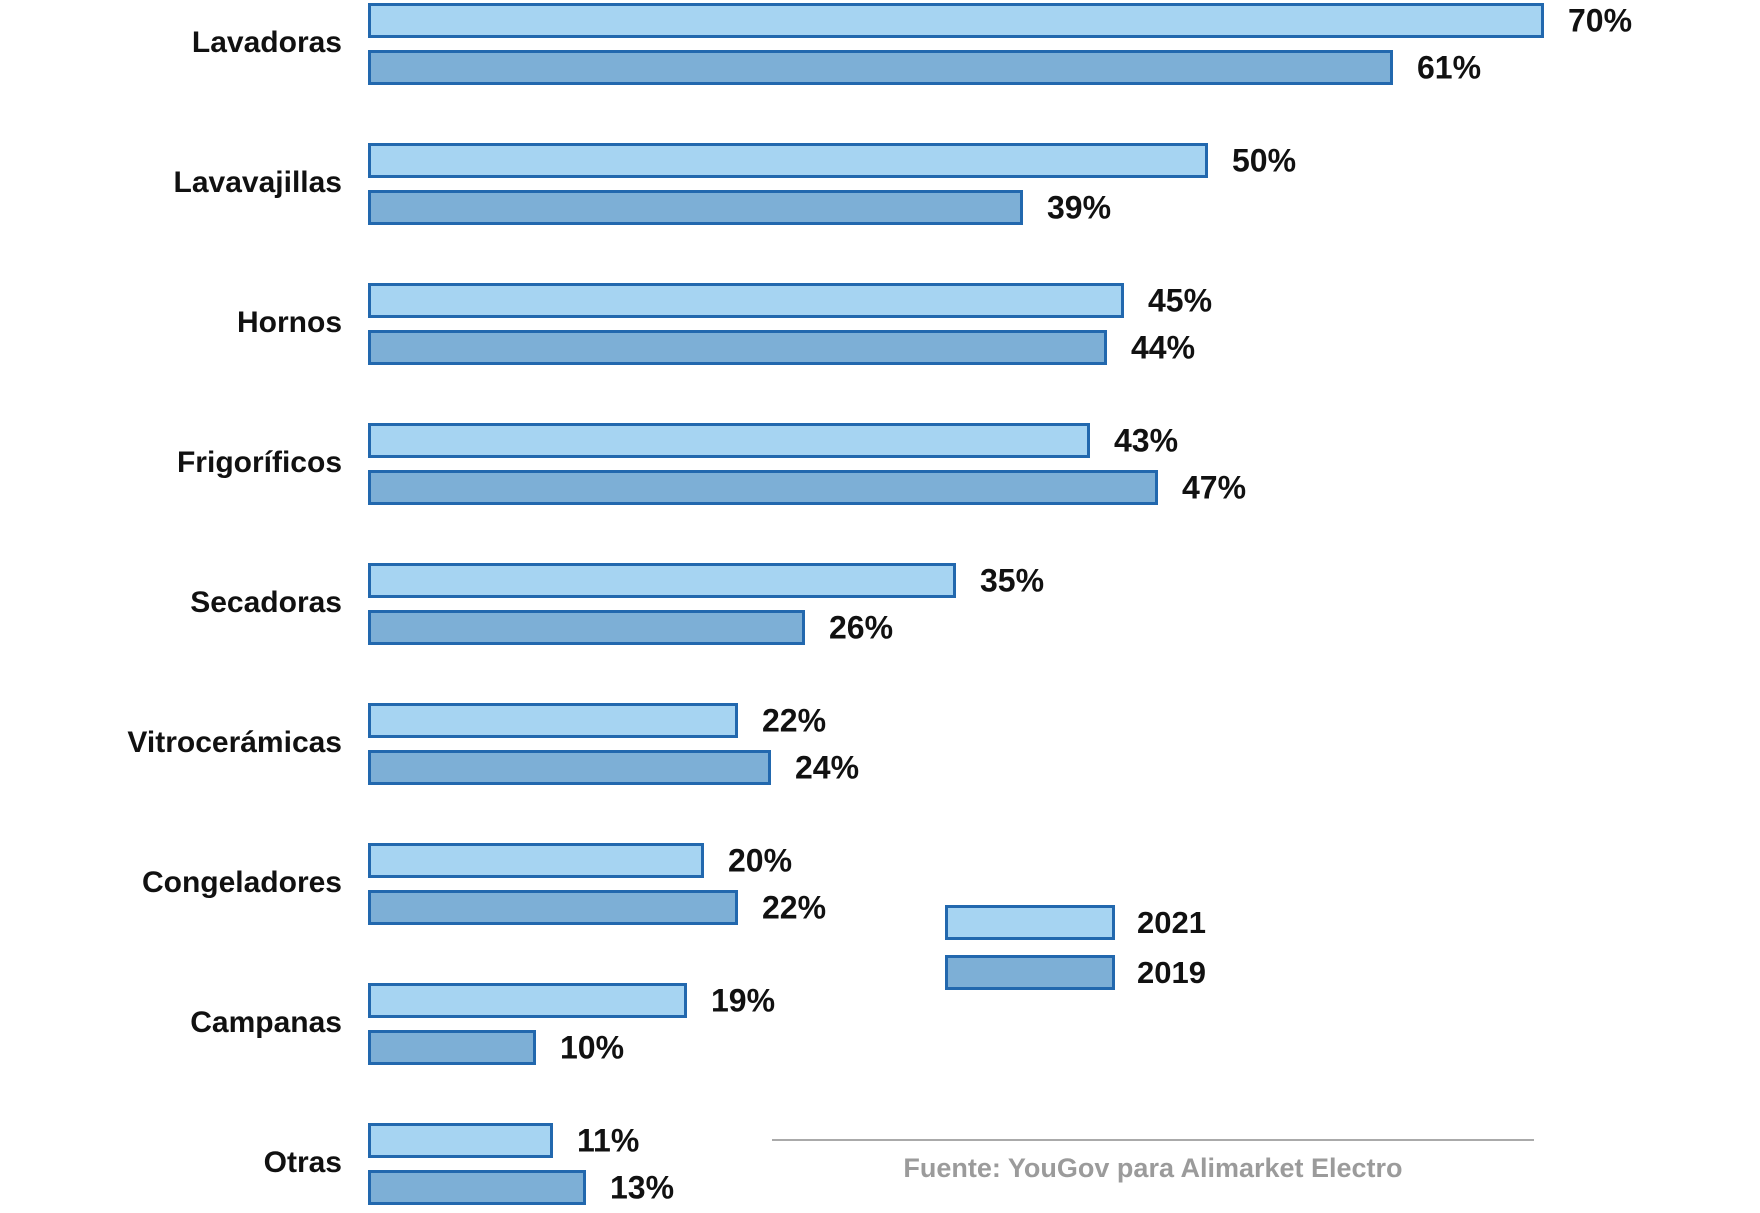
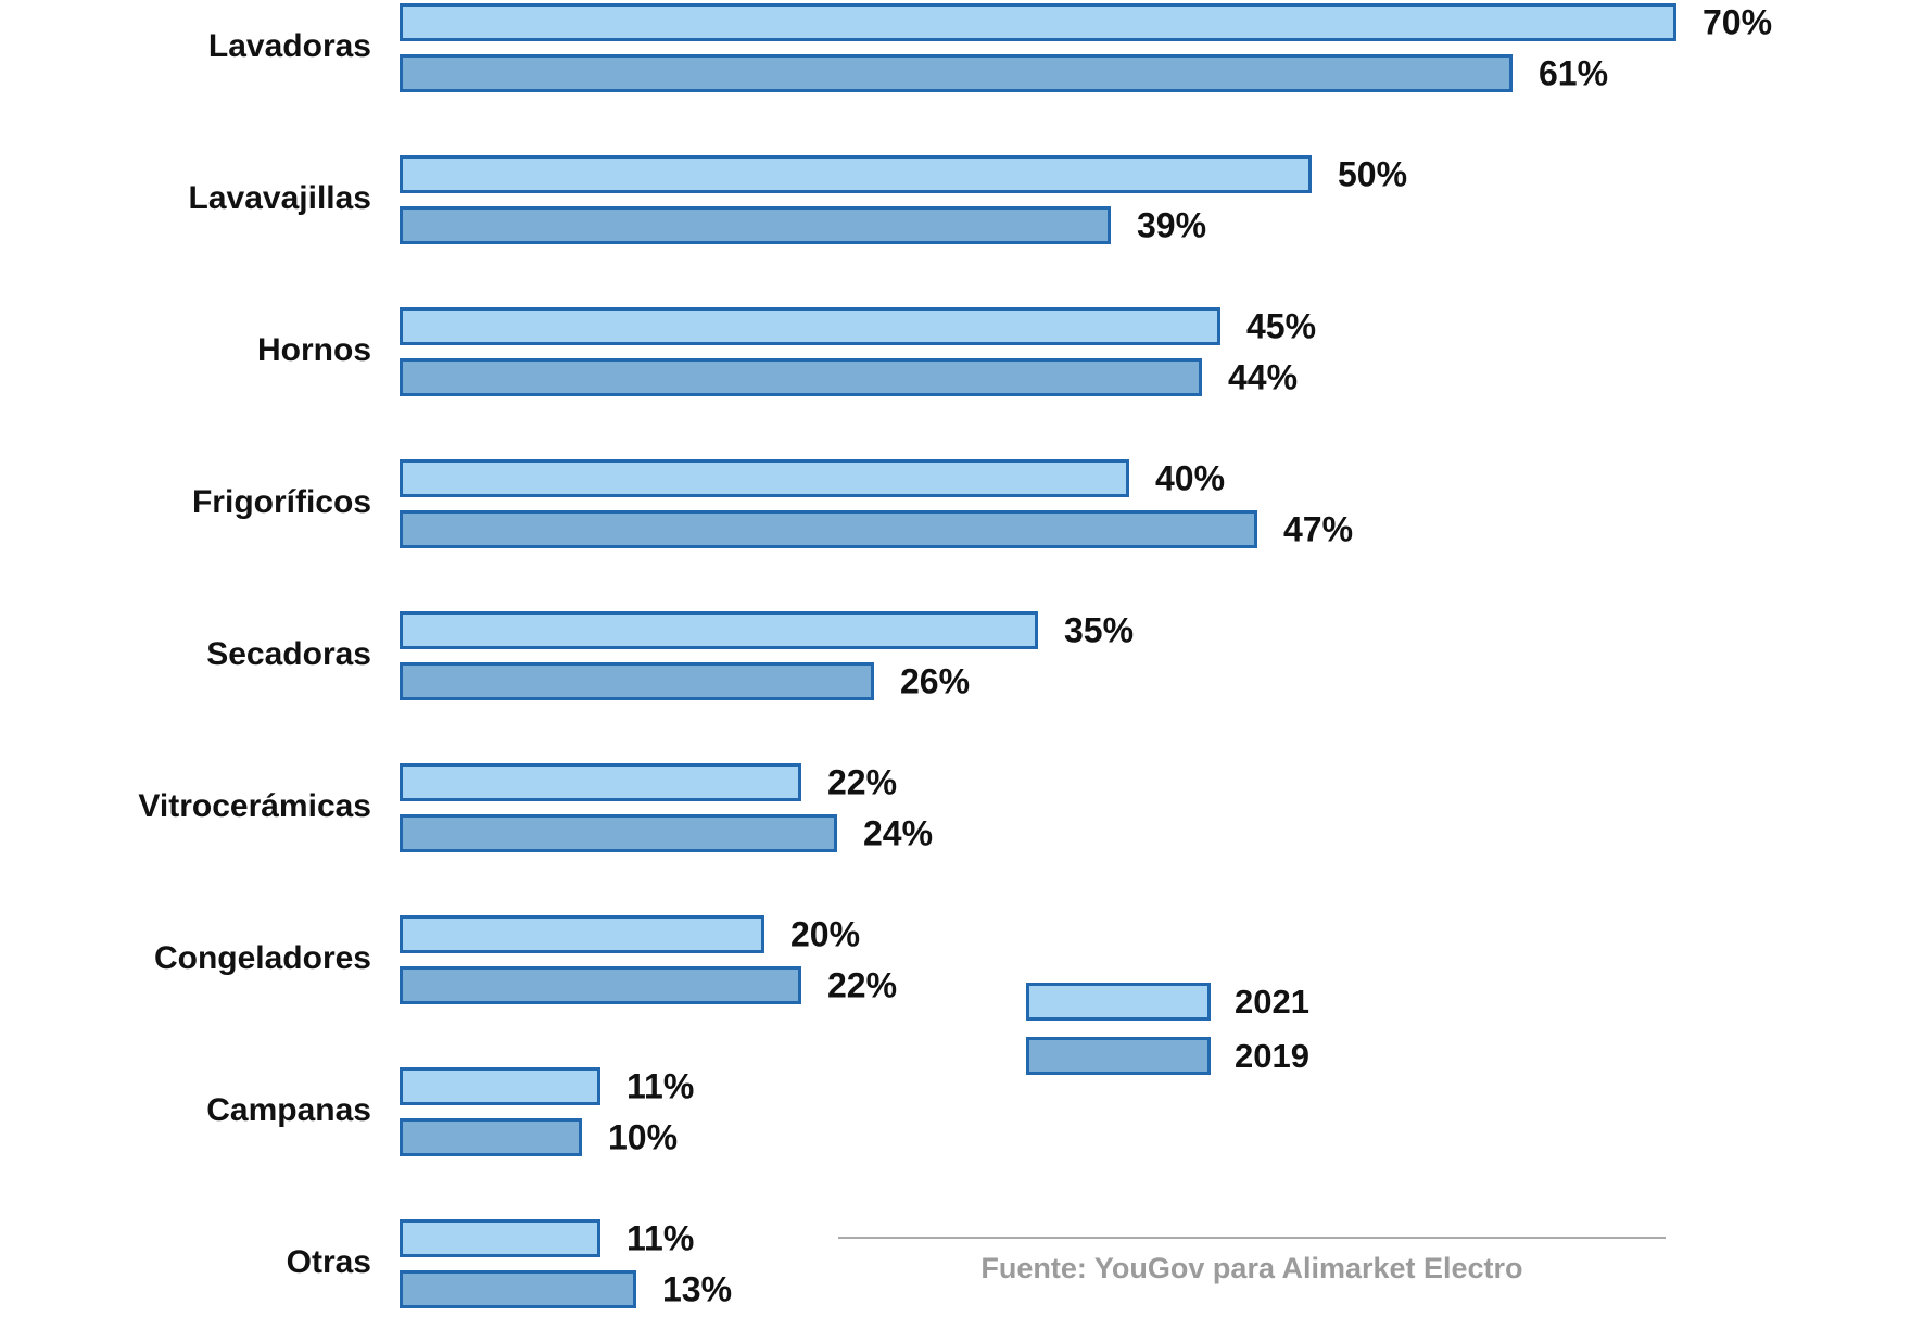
2021/Frigoríficos: 43% -> 40%
2021/Campanas: 19% -> 11%
